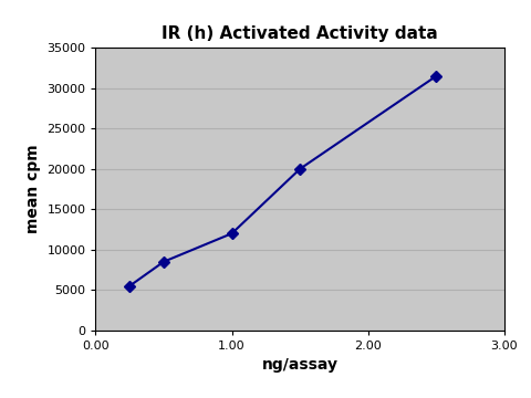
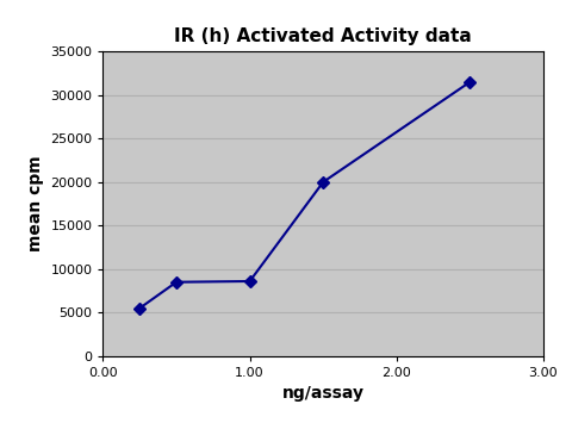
1.00: 12000 -> 8600
